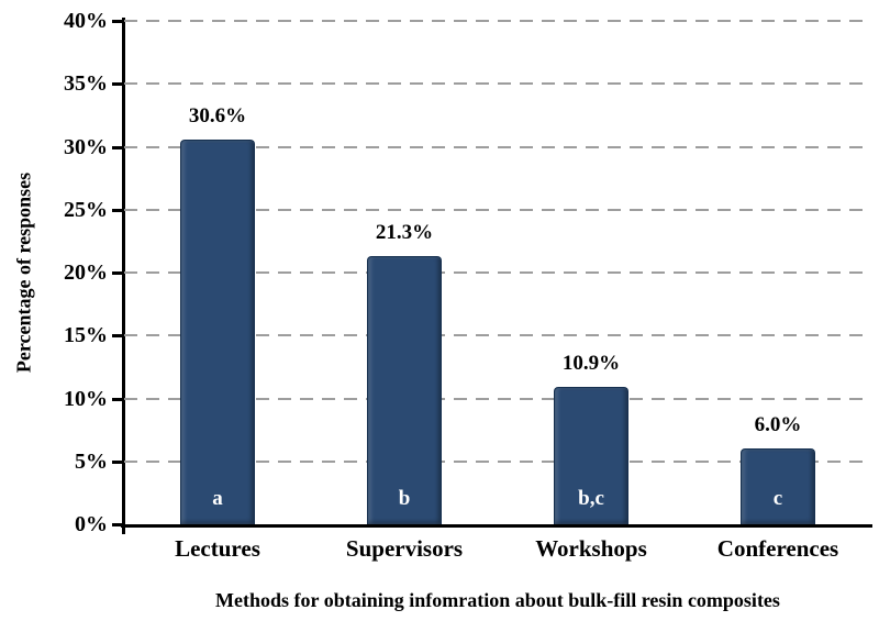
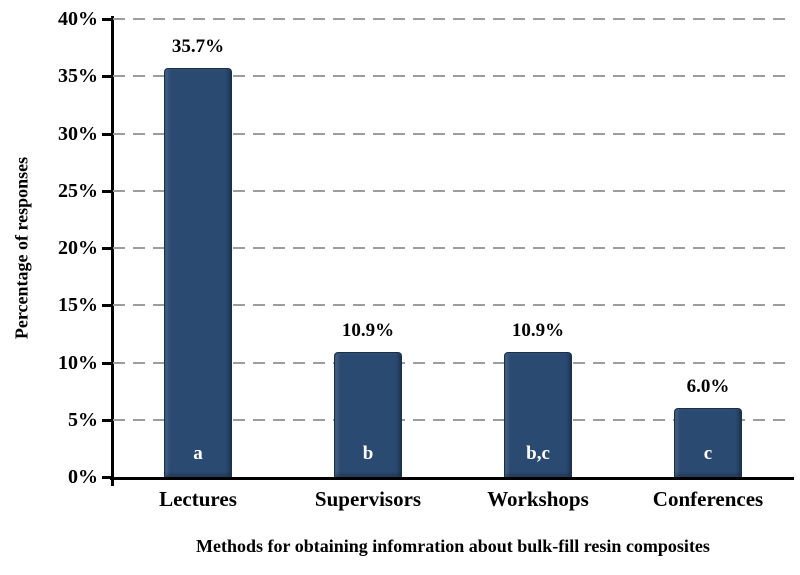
Lectures: 30.6% -> 35.7%
Supervisors: 21.3% -> 10.9%
